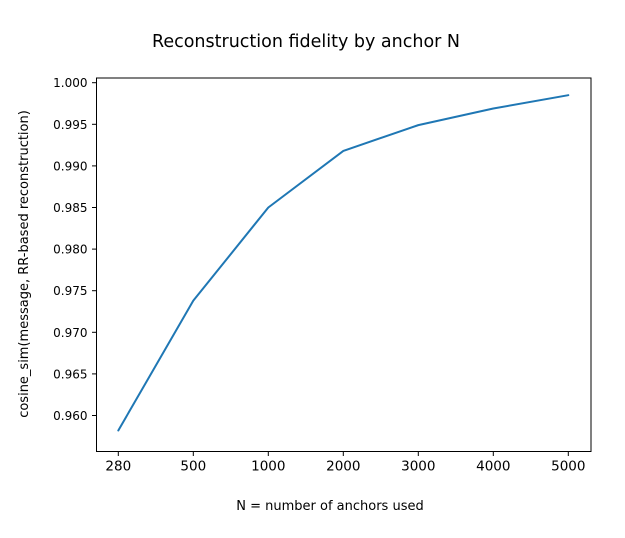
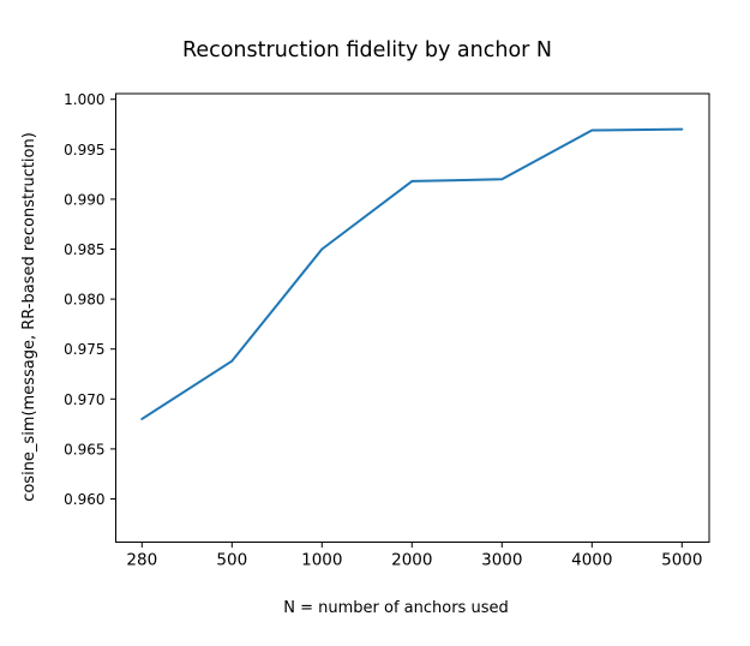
280: 0.958 -> 0.968
3000: 0.995 -> 0.992
5000: 0.999 -> 0.997
